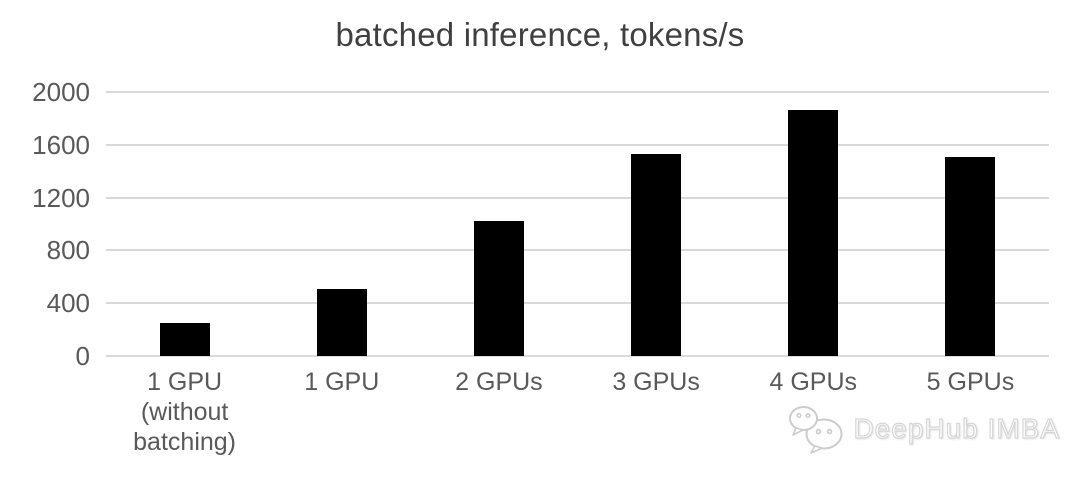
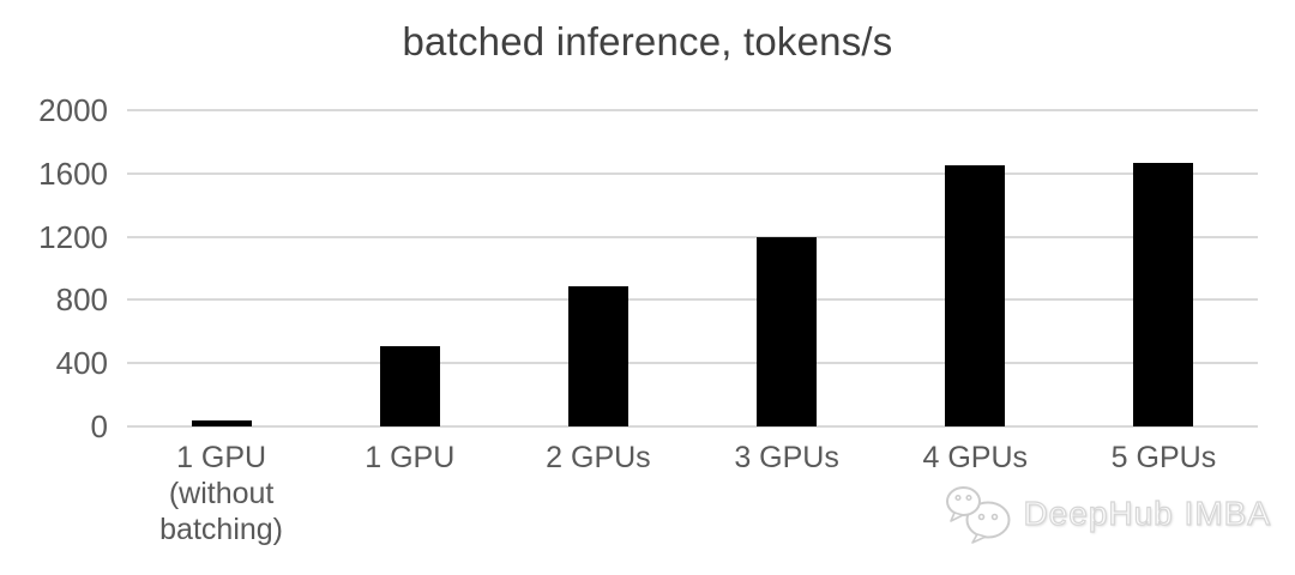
1 GPU (without batching): 250 -> 40
2 GPUs: 1020 -> 890
3 GPUs: 1530 -> 1200
4 GPUs: 1860 -> 1650
5 GPUs: 1510 -> 1670
